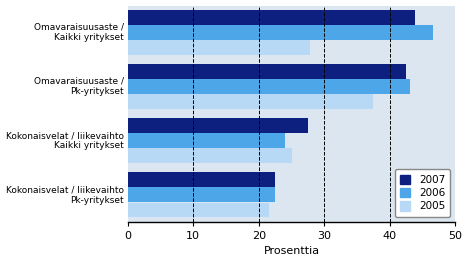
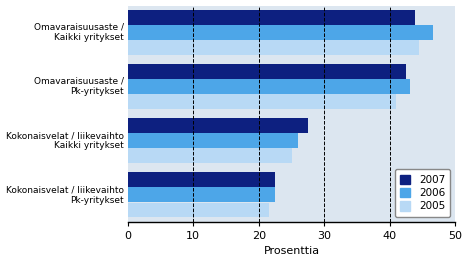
2005/Omavaraisuusaste / Kaikki yritykset: 27.8 -> 44.5
2005/Omavaraisuusaste / Pk-yritykset: 37.4 -> 41.0
2006/Kokonaisvelat / liikevaihto Kaikki yritykset: 24.0 -> 26.0
